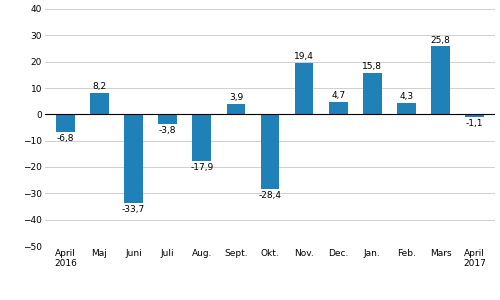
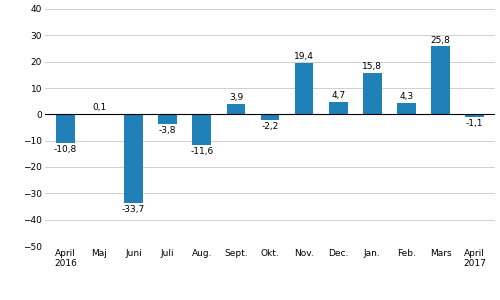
April 2016: -6,8 -> -10,8
Maj: 8,2 -> 0,1
Aug.: -17,9 -> -11,6
Okt.: -28,4 -> -2,2
